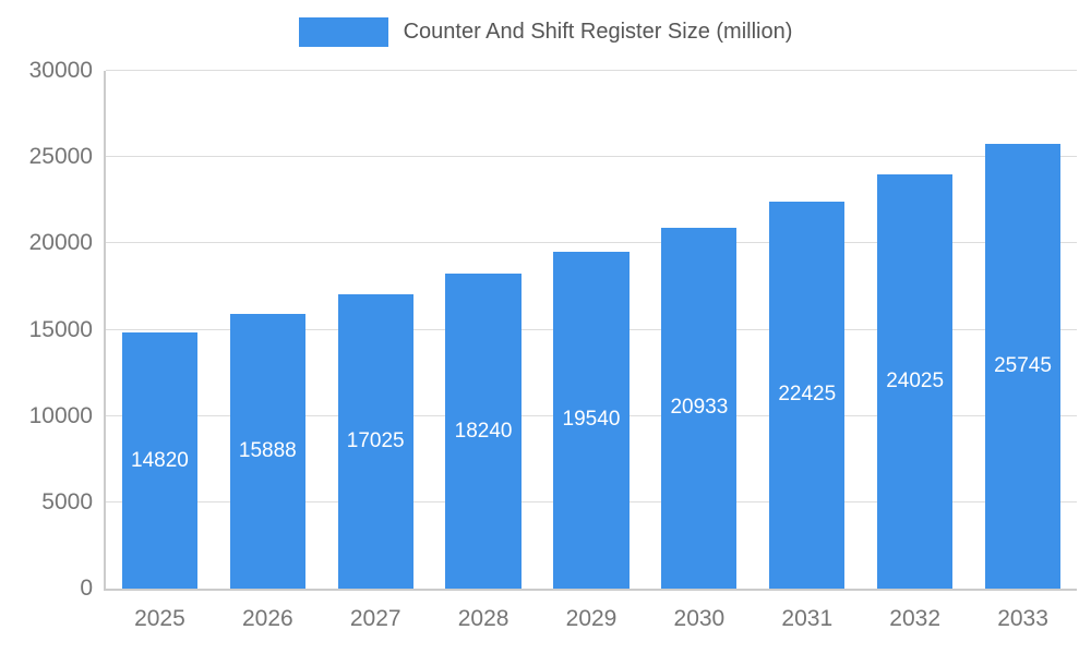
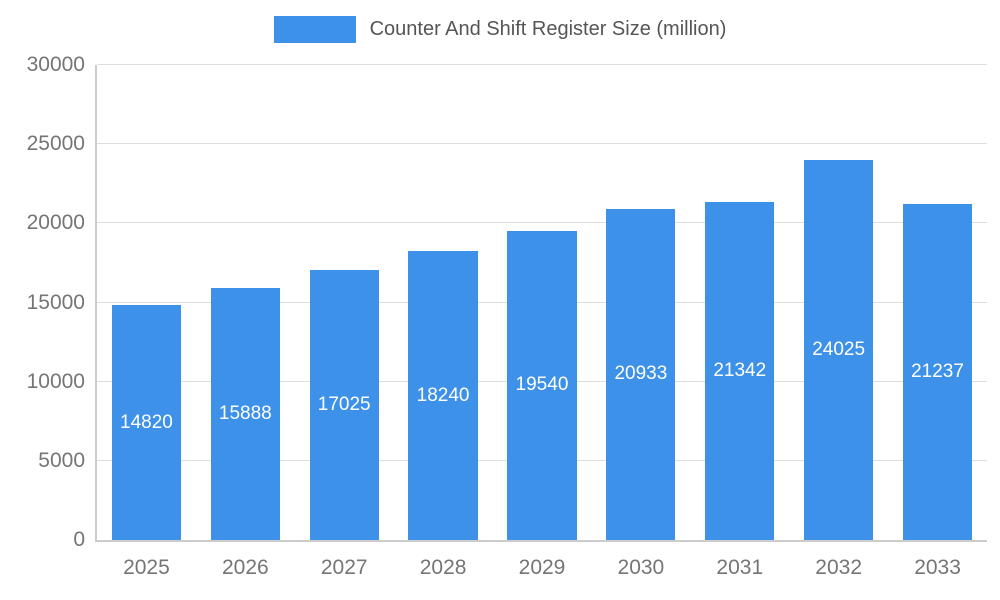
2031: 22425 -> 21342
2033: 25745 -> 21237
